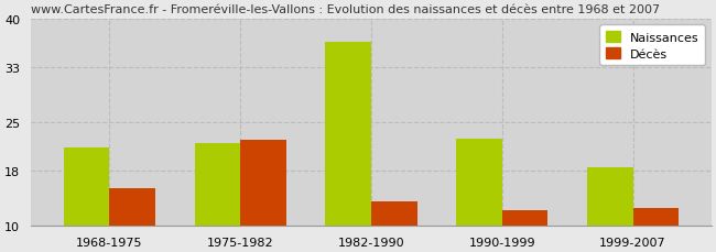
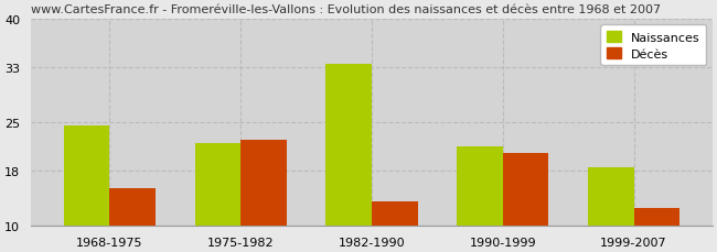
Naissances/1968-1975: 21.4 -> 24.5
Naissances/1982-1990: 36.6 -> 33.5
Naissances/1990-1999: 22.6 -> 21.5
Décès/1990-1999: 12.2 -> 20.5
